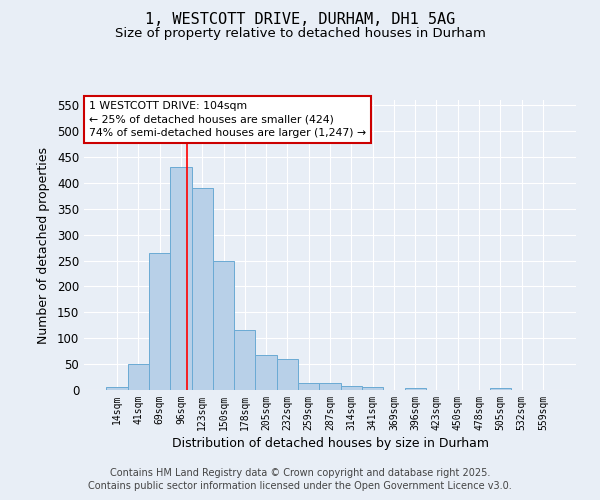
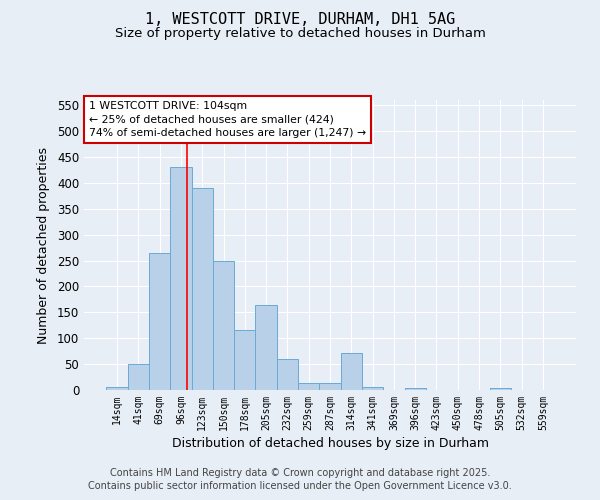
205sqm: 68 -> 164
314sqm: 8 -> 72
